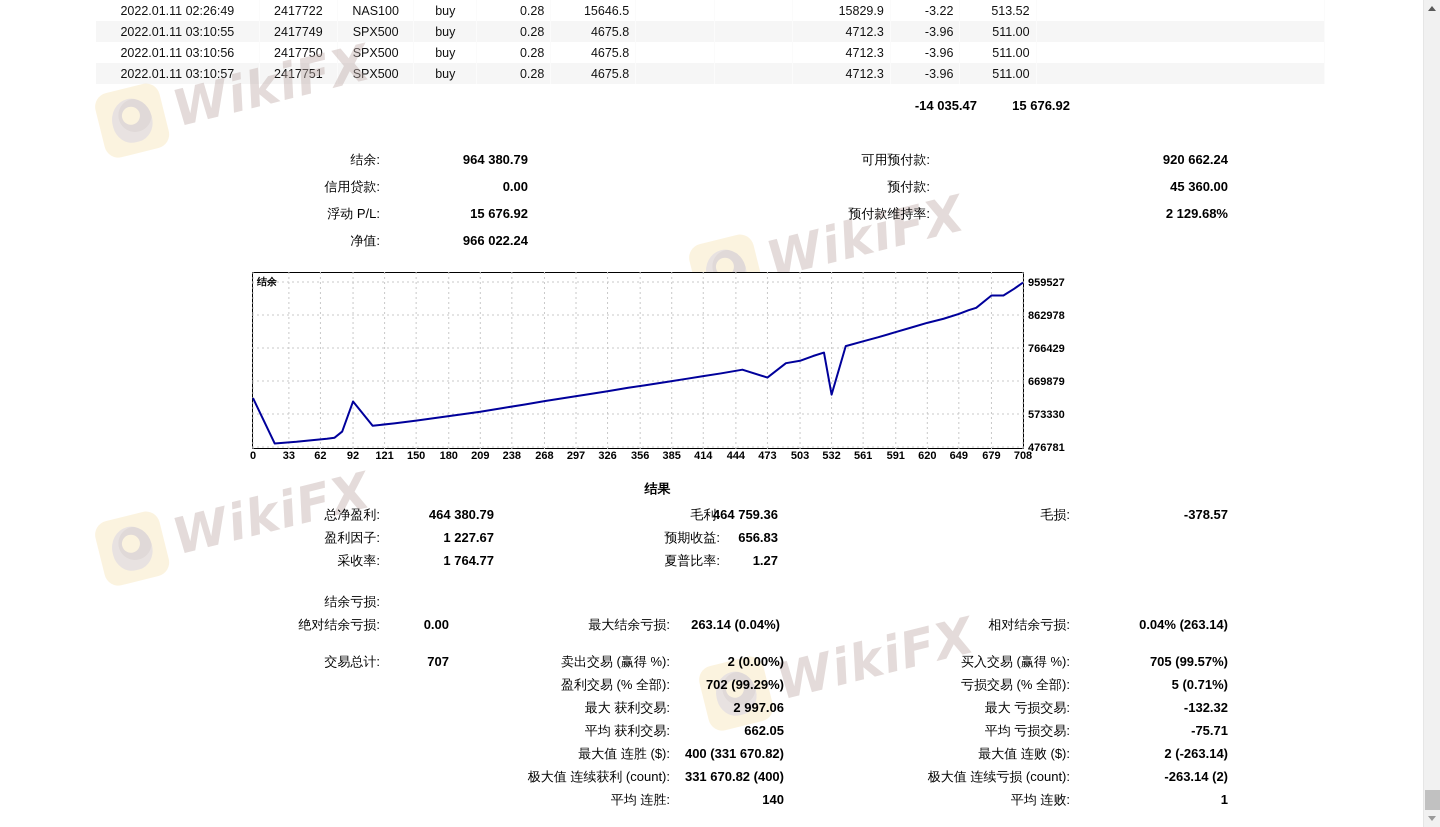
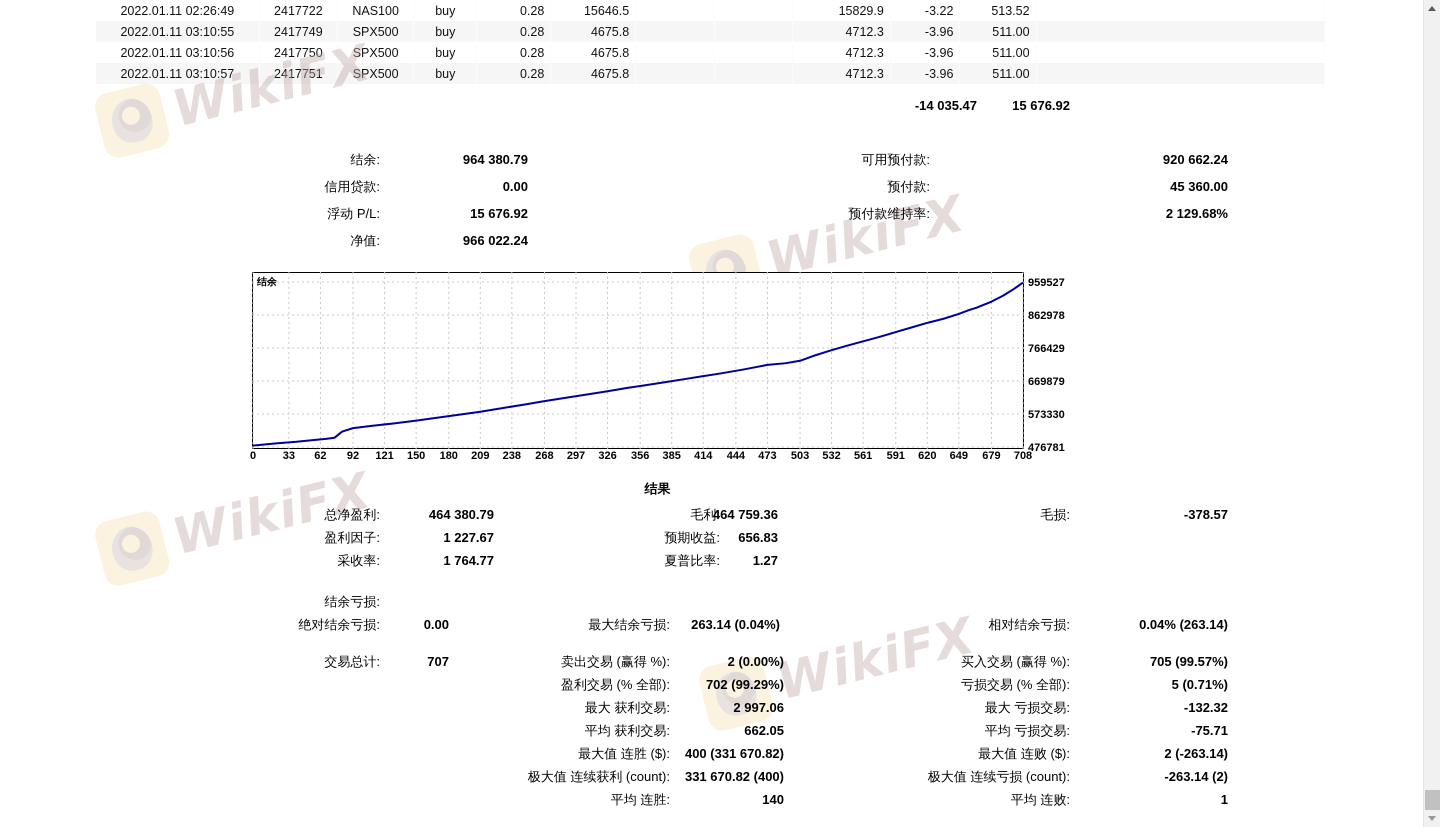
0: 620000 -> 480000
92: 610000 -> 530000
473: 680000 -> 720000
532: 630000 -> 760000
679: 920000 -> 900000
